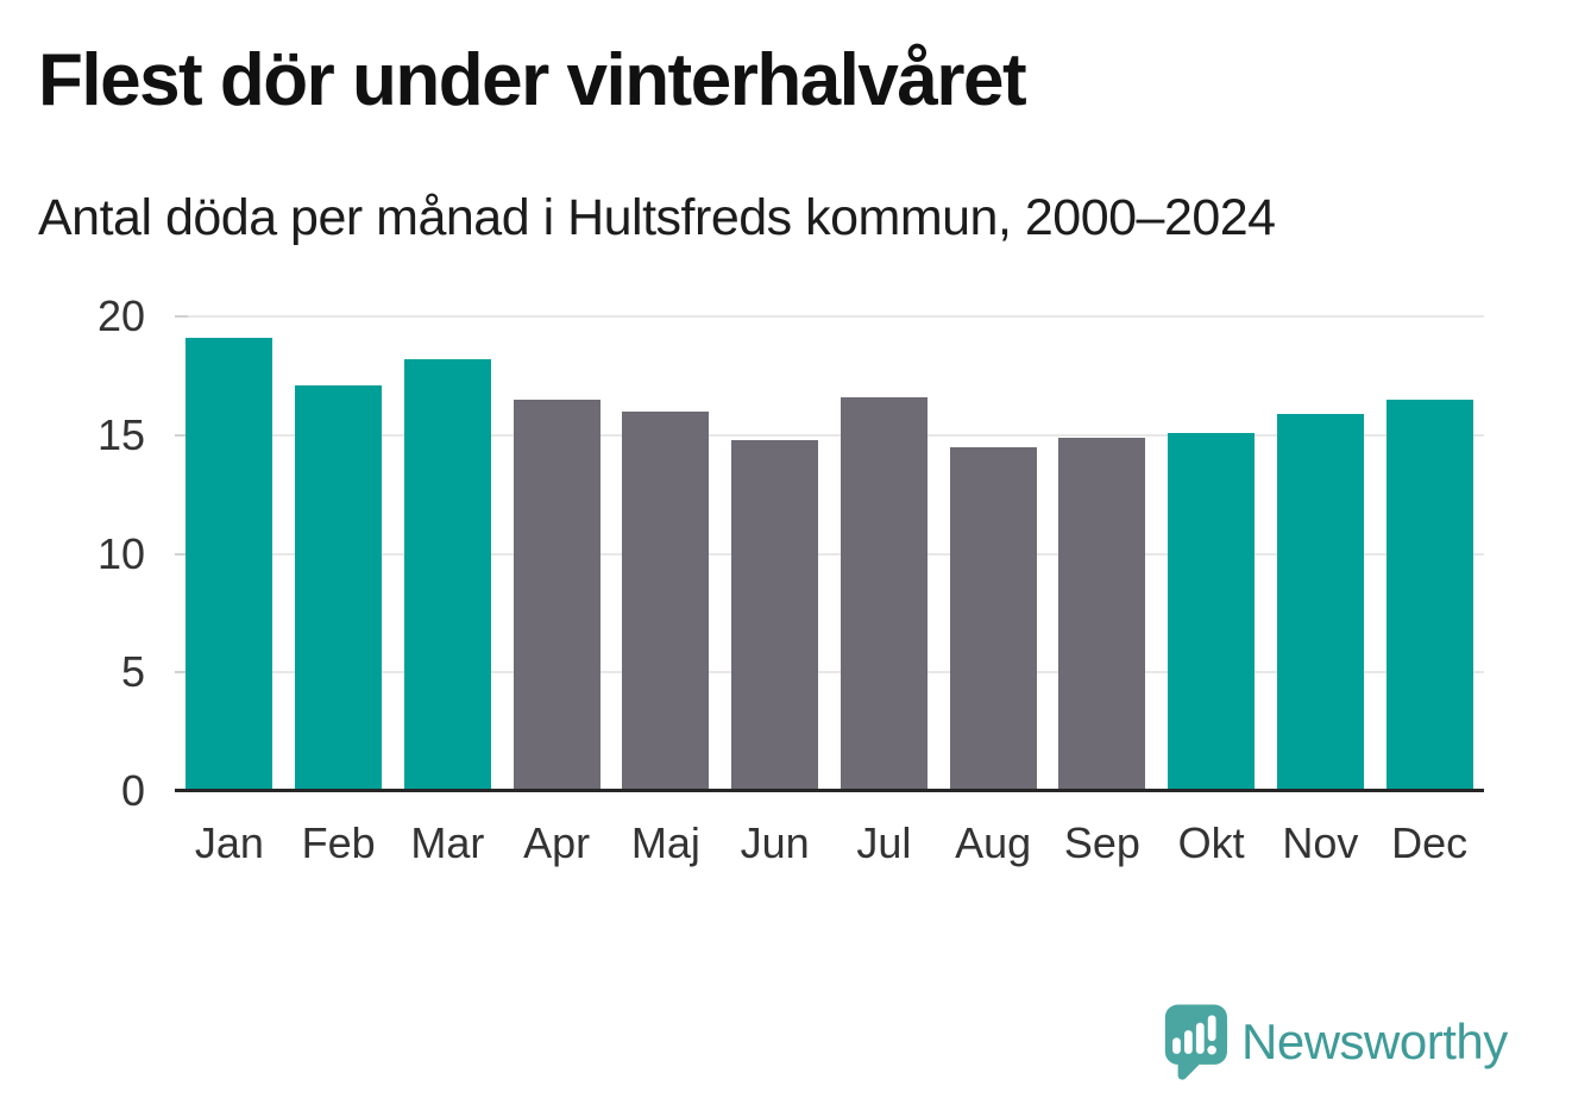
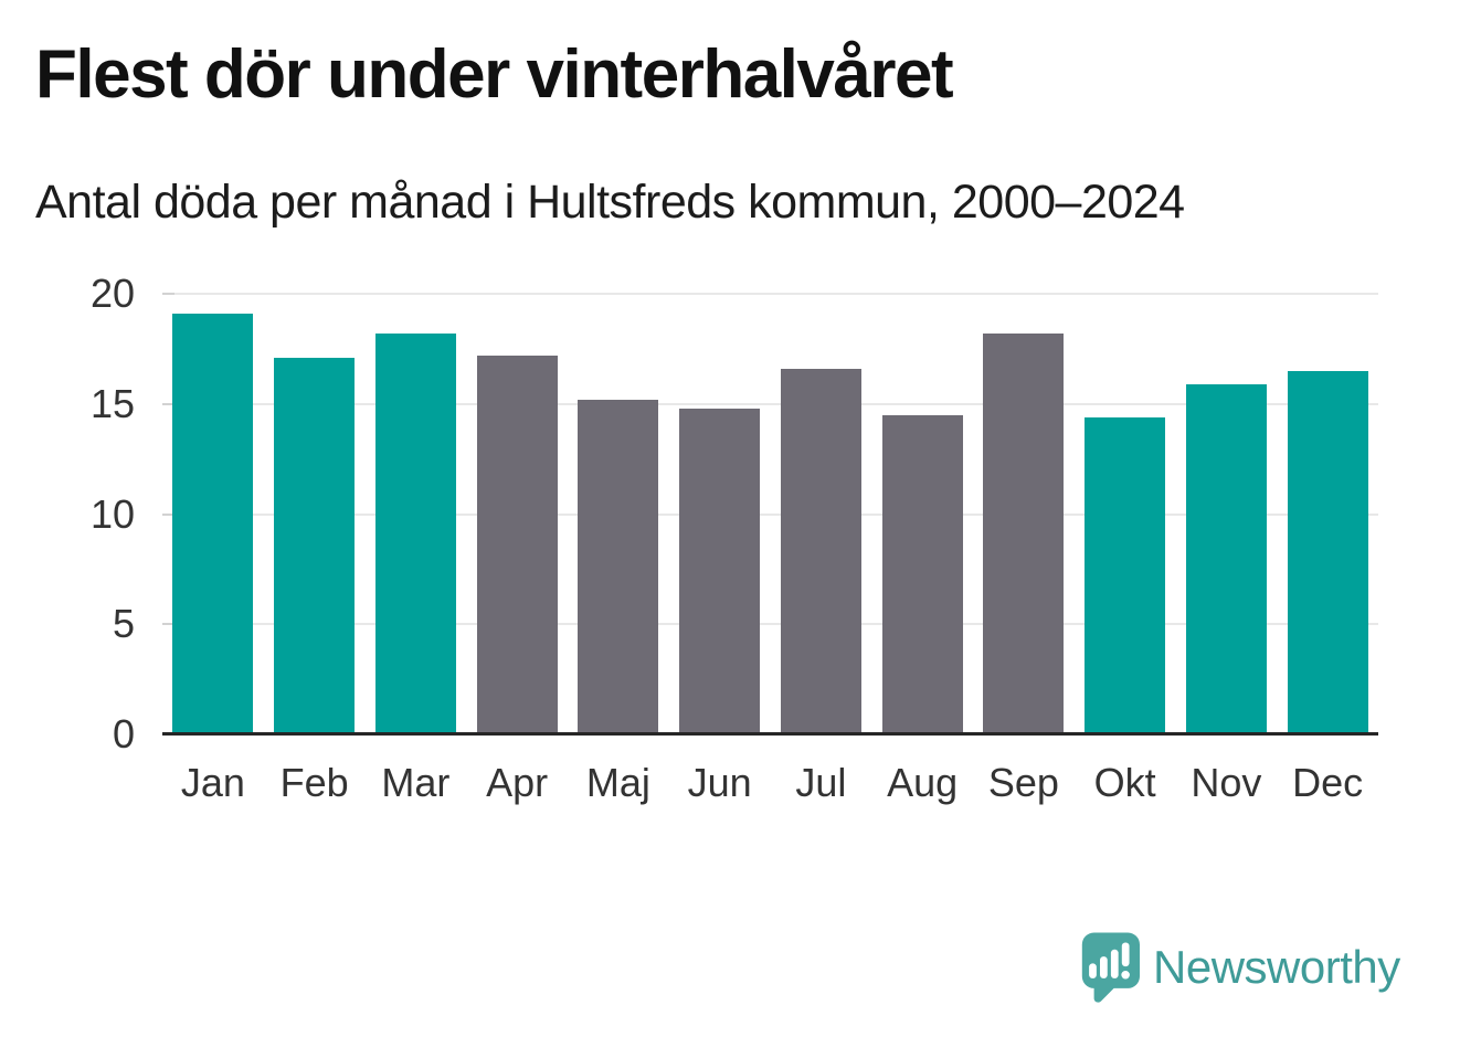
Apr: 16.5 -> 17.2
Maj: 16.0 -> 15.2
Sep: 14.9 -> 18.2
Okt: 15.1 -> 14.4
